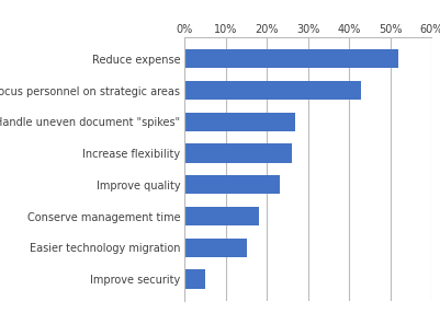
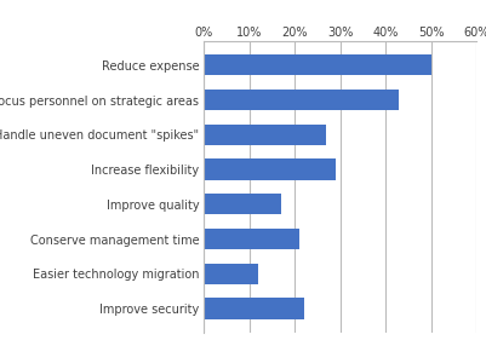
Reduce expense: 52% -> 50%
Increase flexibility: 26% -> 29%
Improve quality: 23% -> 17%
Conserve management time: 18% -> 21%
Easier technology migration: 15% -> 12%
Improve security: 5% -> 22%
